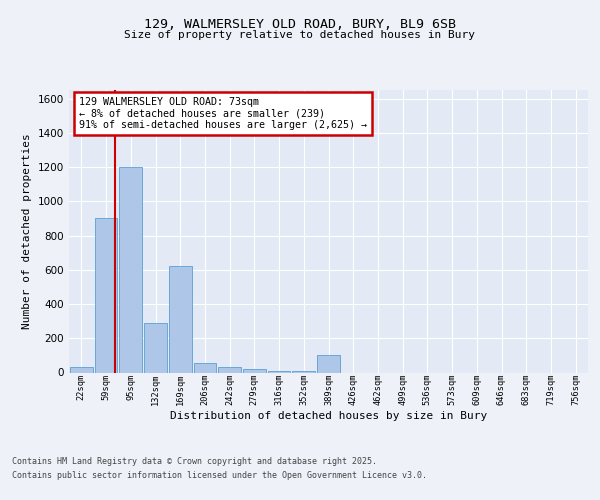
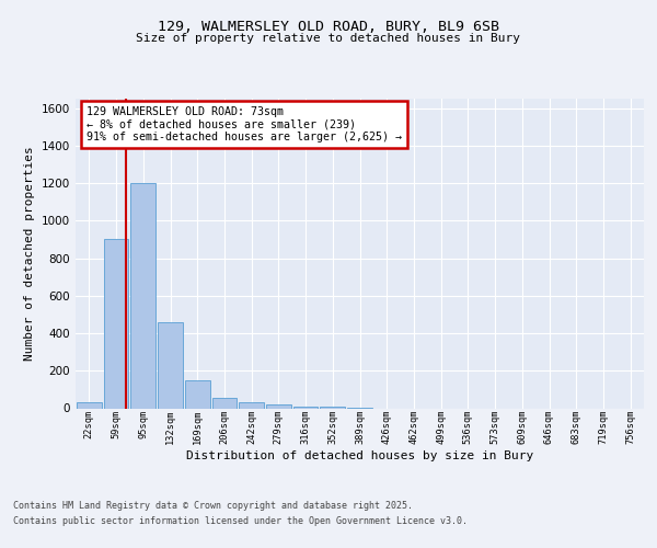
132sqm: 290 -> 460
169sqm: 620 -> 150
389sqm: 100 -> 0
